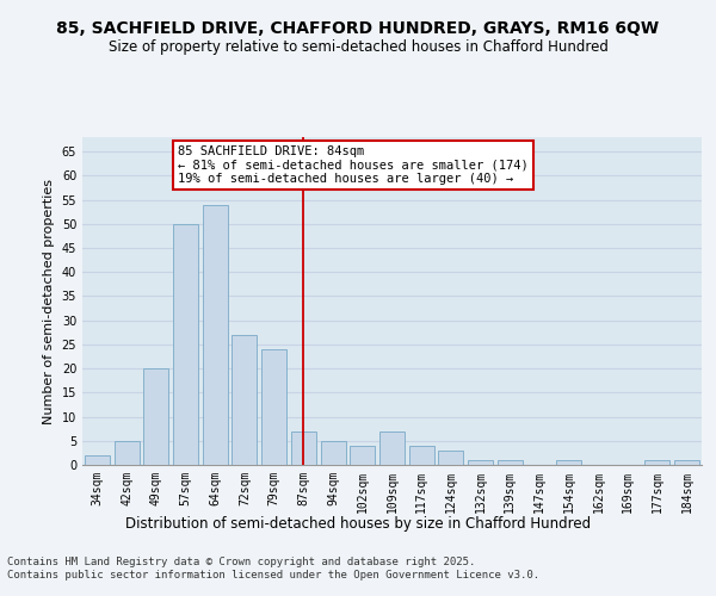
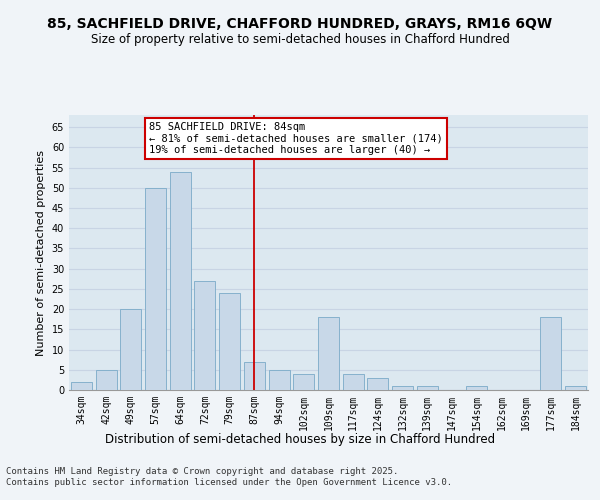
109sqm: 7 -> 18
177sqm: 1 -> 18
